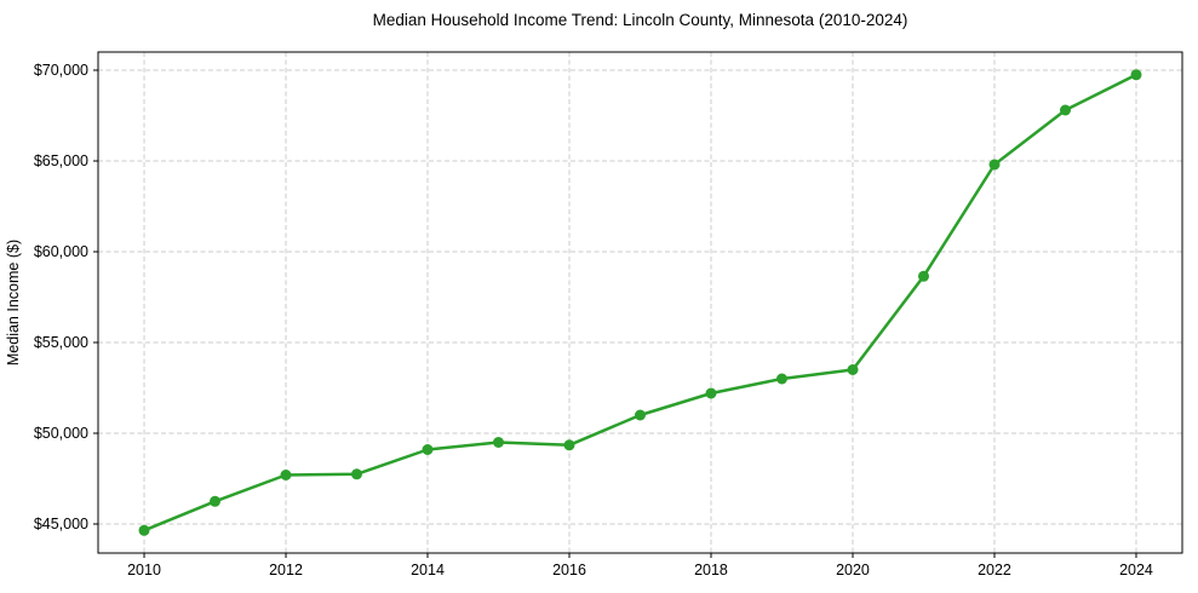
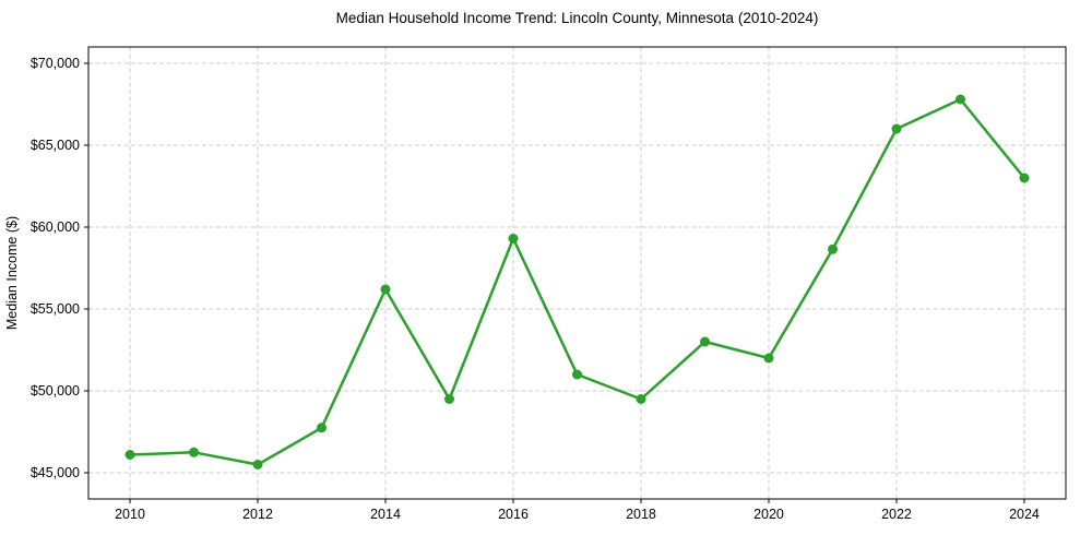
2010: $44600 -> $46100
2012: $47700 -> $45500
2014: $49100 -> $56200
2016: $49400 -> $59300
2018: $52200 -> $49500
2020: $53500 -> $52000
2022: $64800 -> $66000
2024: $69800 -> $63000
